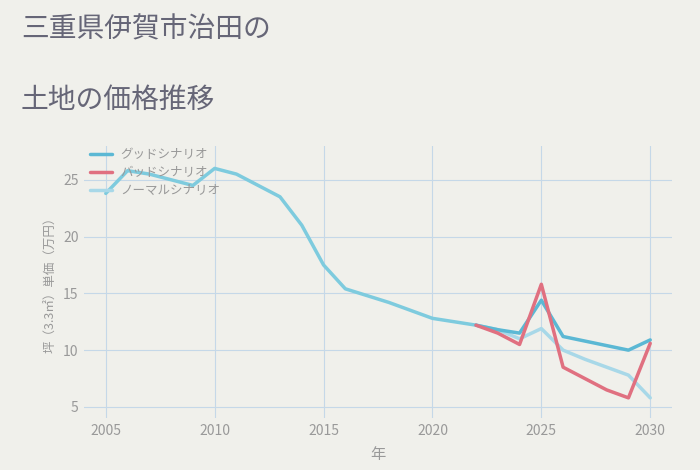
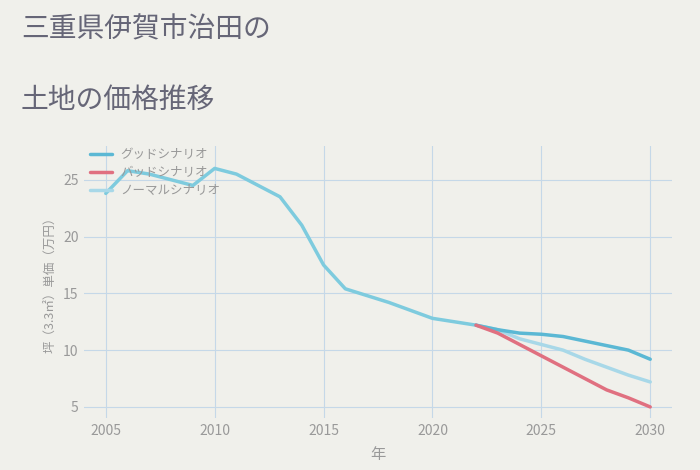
グッドシナリオ/2025: 14.4 -> 11.4
バッドシナリオ/2025: 15.8 -> 9.5
ノーマルシナリオ/2025: 11.9 -> 10.5
グッドシナリオ/2030: 10.9 -> 9.2
バッドシナリオ/2030: 10.6 -> 5.0
ノーマルシナリオ/2030: 5.8 -> 7.2
